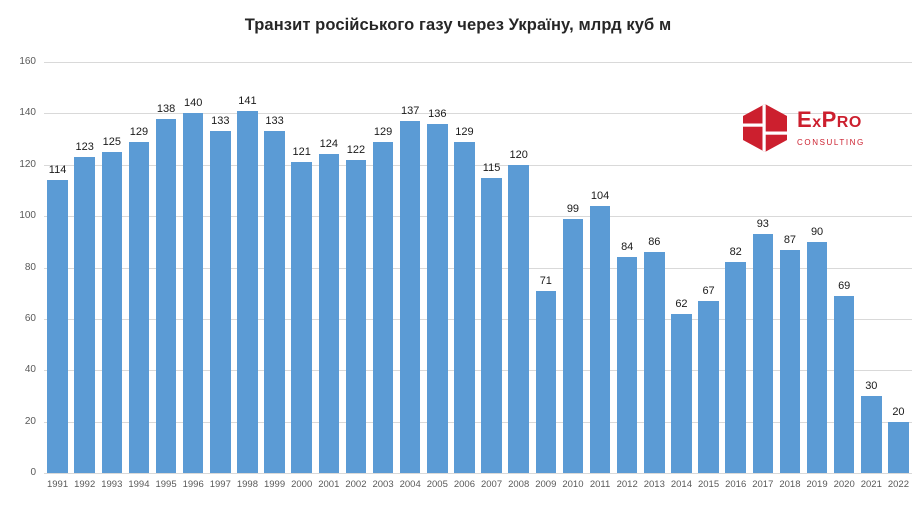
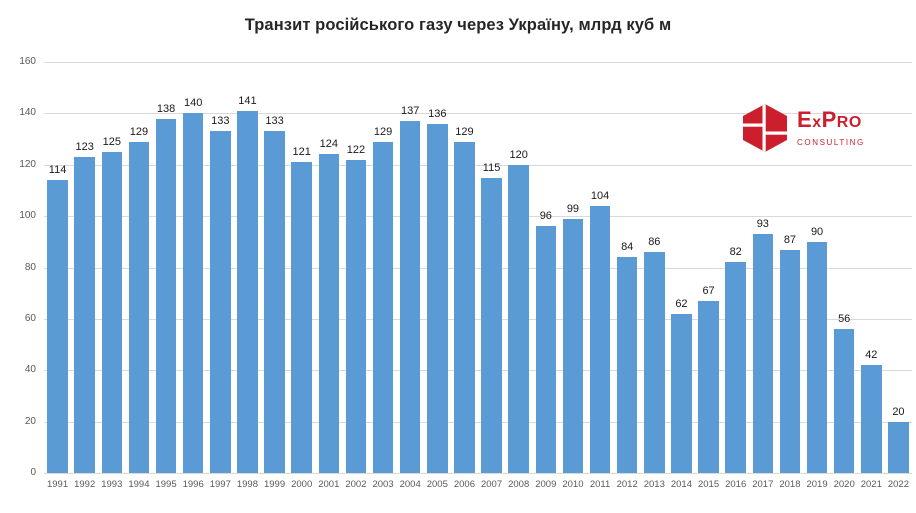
2009: 71 -> 96
2020: 69 -> 56
2021: 30 -> 42
